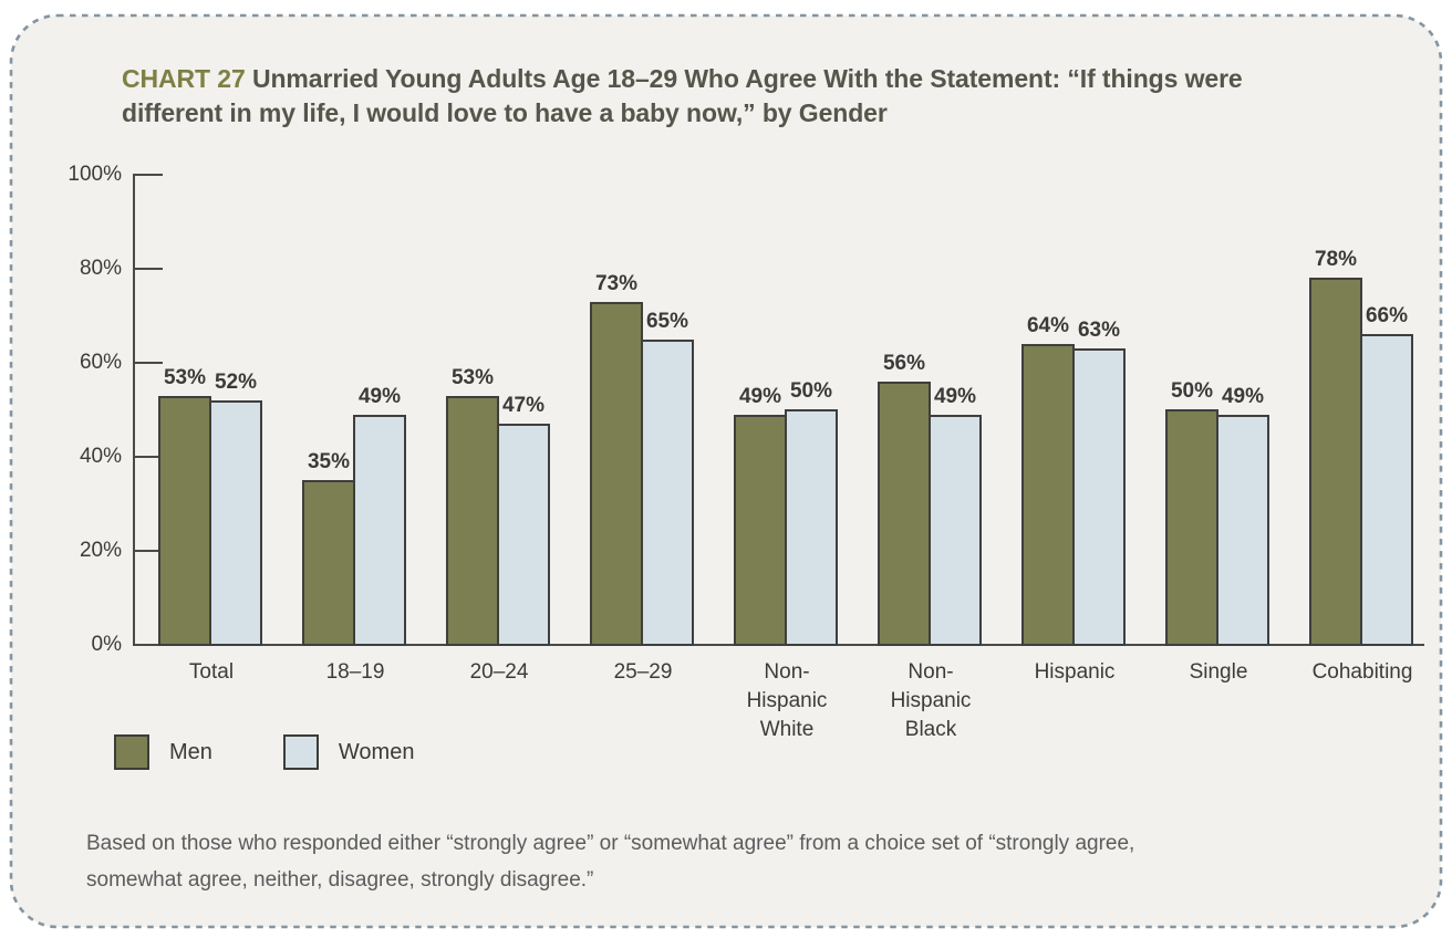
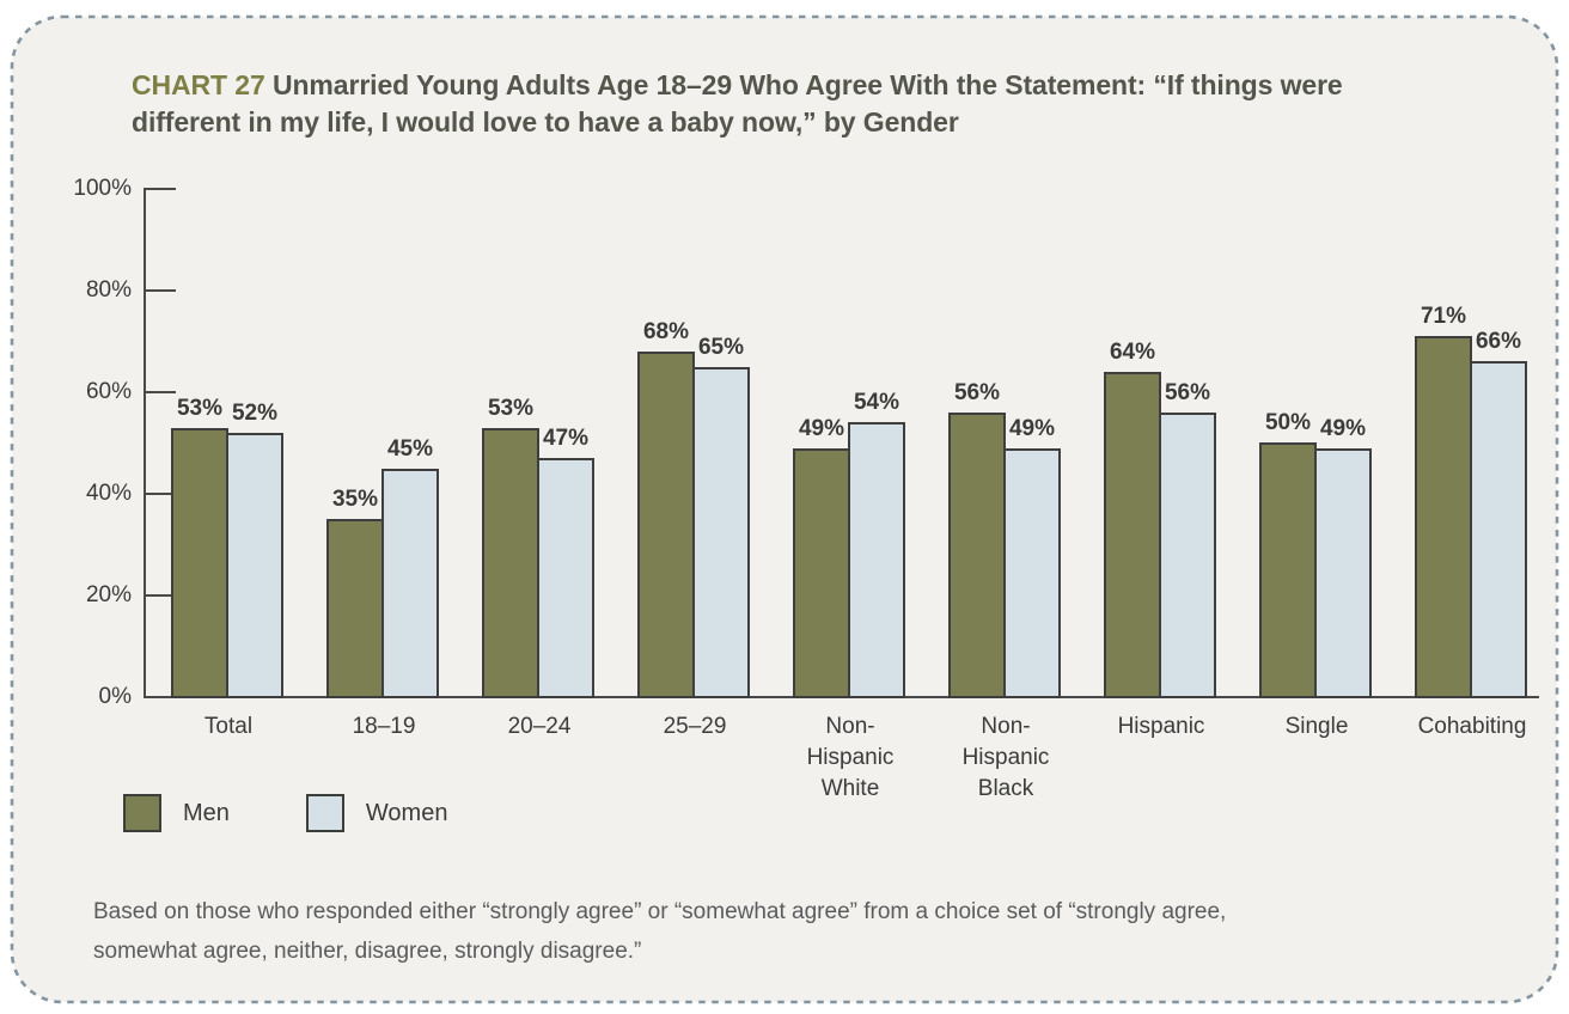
Women/18–19: 49% -> 45%
Men/25–29: 73% -> 68%
Women/Non-Hispanic White: 50% -> 54%
Women/Hispanic: 63% -> 56%
Men/Cohabiting: 78% -> 71%
